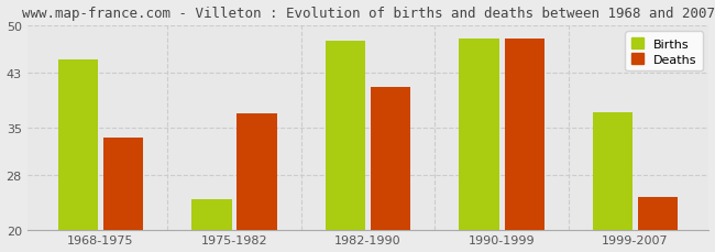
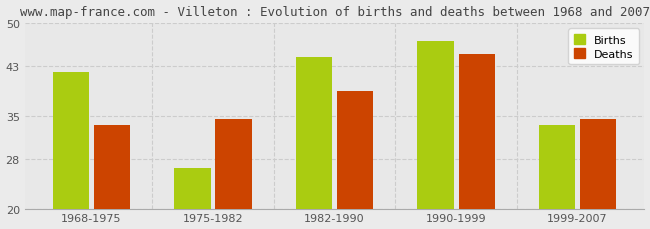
Births/1968-1975: 45.0 -> 42.0
Births/1975-1982: 24.4 -> 26.5
Deaths/1975-1982: 37.0 -> 34.5
Births/1982-1990: 47.8 -> 44.5
Deaths/1982-1990: 41.0 -> 39.0
Births/1990-1999: 48.0 -> 47.0
Deaths/1990-1999: 48.0 -> 45.0
Births/1999-2007: 37.2 -> 33.5
Deaths/1999-2007: 24.8 -> 34.5
